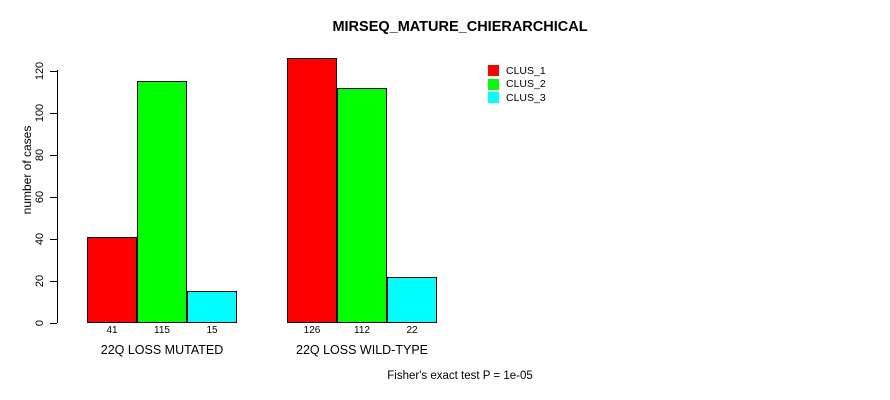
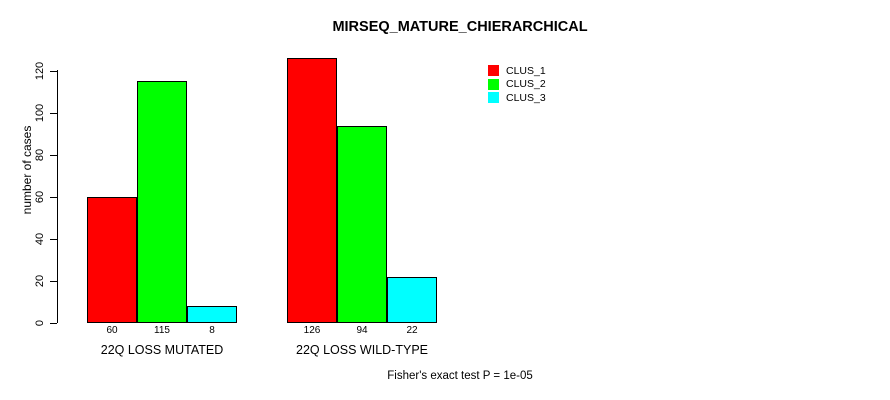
CLUS_1/22Q LOSS MUTATED: 41 -> 60
CLUS_3/22Q LOSS MUTATED: 15 -> 8
CLUS_2/22Q LOSS WILD-TYPE: 112 -> 94
